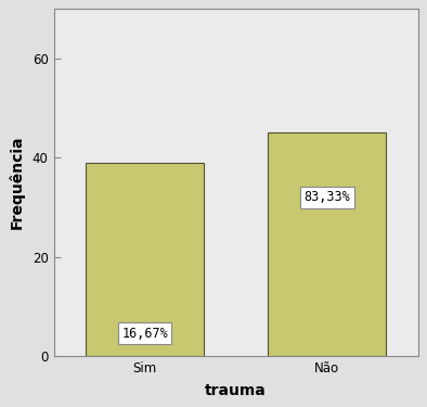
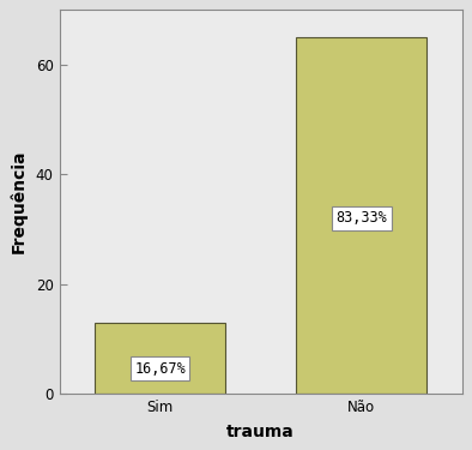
Sim: 39 -> 13
Não: 45 -> 65
